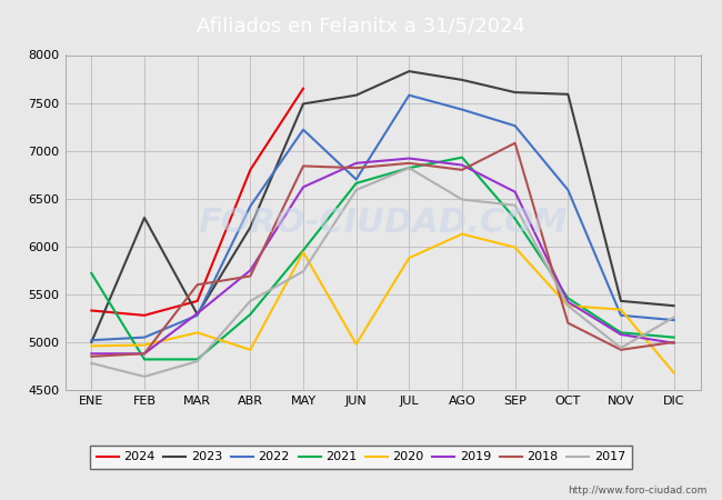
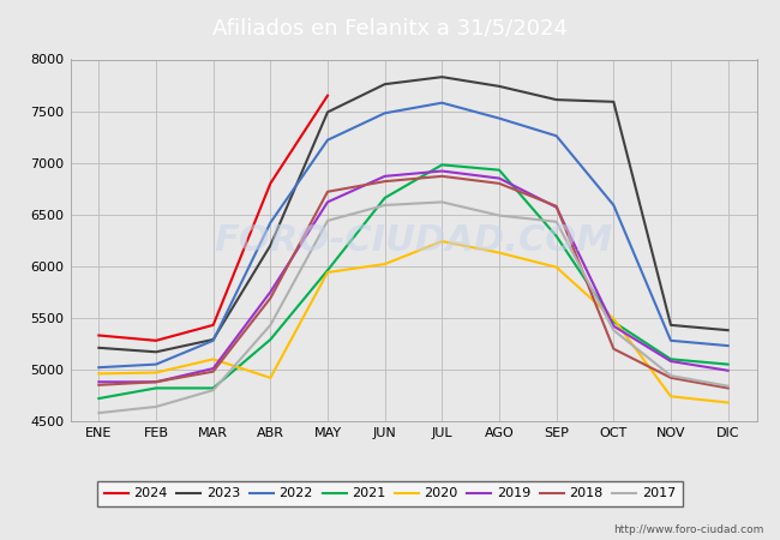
2023/ENE: 5000 -> 5210
2021/ENE: 5720 -> 4720
2017/ENE: 4780 -> 4580
2023/FEB: 6300 -> 5170
2019/MAR: 5300 -> 5010
2018/MAR: 5600 -> 4980
2018/MAY: 6840 -> 6720
2017/MAY: 5740 -> 6440
2023/JUN: 7580 -> 7760
2022/JUN: 6700 -> 7480
2020/JUN: 4980 -> 6020
2021/JUL: 6820 -> 6980
2020/JUL: 5880 -> 6240
2017/JUL: 6820 -> 6620
2018/SEP: 7080 -> 6580
2020/OCT: 5380 -> 5490
2020/NOV: 5340 -> 4740
2018/DIC: 5000 -> 4820
2017/DIC: 5260 -> 4840
